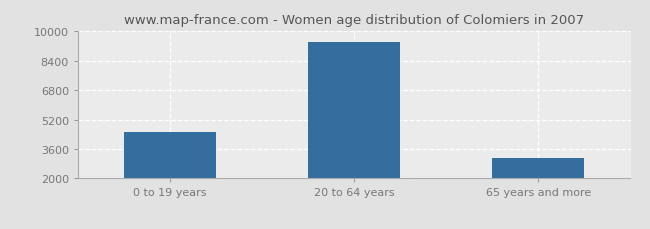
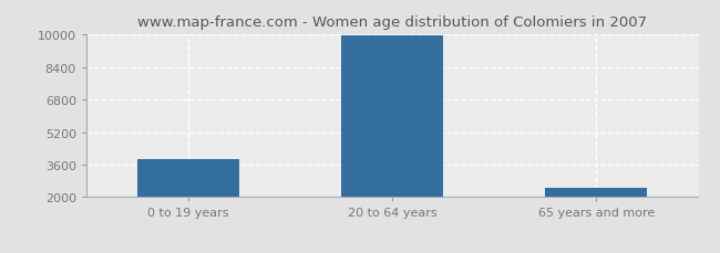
0 to 19 years: 4500 -> 3800
20 to 64 years: 9400 -> 10000
65 years and more: 3100 -> 2400
